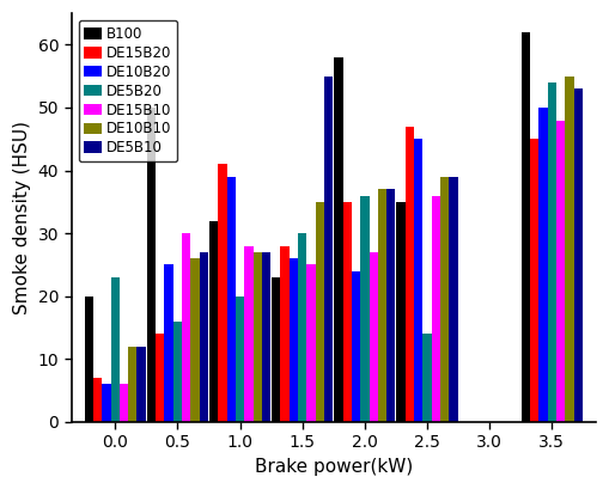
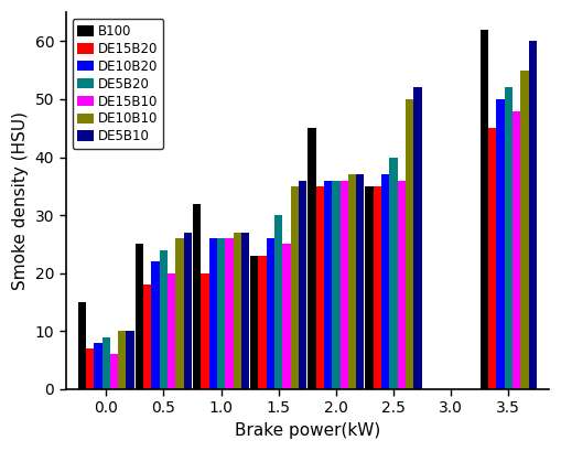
B100/0.0: 20 -> 15
DE10B20/0.0: 6 -> 8
DE5B20/0.0: 23 -> 9
DE10B10/0.0: 12 -> 10
DE5B10/0.0: 12 -> 10
B100/0.5: 50 -> 25
DE15B20/0.5: 14 -> 18
DE10B20/0.5: 25 -> 22
DE5B20/0.5: 16 -> 24
DE15B10/0.5: 30 -> 20
DE15B20/1.0: 41 -> 20
DE10B20/1.0: 39 -> 26
DE5B20/1.0: 20 -> 26
DE15B10/1.0: 28 -> 26
DE15B20/1.5: 28 -> 23
DE5B10/1.5: 55 -> 36
B100/2.0: 58 -> 45
DE10B20/2.0: 24 -> 36
DE15B10/2.0: 27 -> 36
DE15B20/2.5: 47 -> 35
DE10B20/2.5: 45 -> 37
DE5B20/2.5: 14 -> 40
DE10B10/2.5: 39 -> 50
DE5B10/2.5: 39 -> 52
DE5B20/3.5: 54 -> 52
DE5B10/3.5: 53 -> 60
